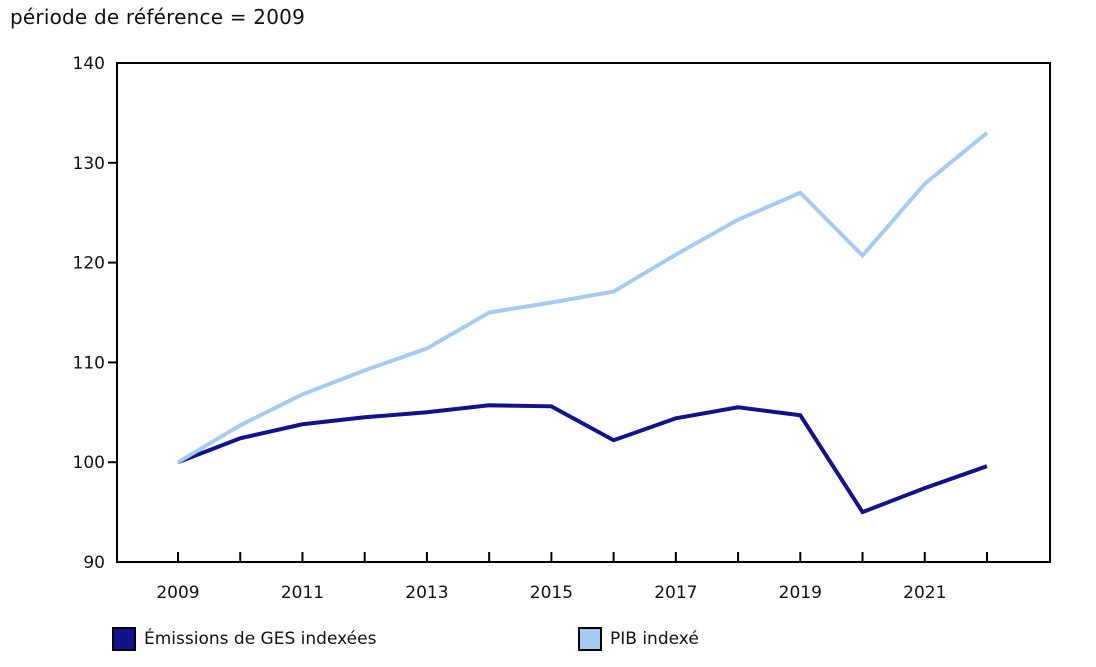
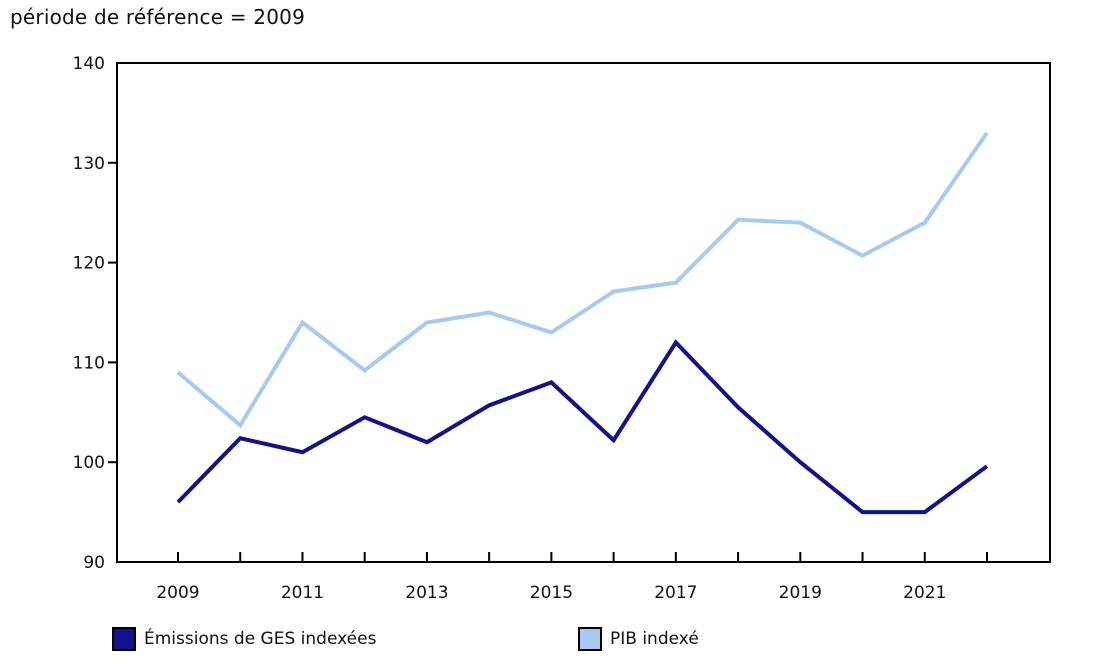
Émissions de GES indexées/2009: 100 -> 96
PIB indexé/2009: 100 -> 109
Émissions de GES indexées/2011: 104 -> 101
PIB indexé/2011: 107 -> 114
Émissions de GES indexées/2013: 105 -> 102
PIB indexé/2013: 111 -> 114
Émissions de GES indexées/2015: 106 -> 108
PIB indexé/2015: 116 -> 113
Émissions de GES indexées/2017: 104 -> 112
PIB indexé/2017: 121 -> 118
Émissions de GES indexées/2019: 105 -> 100
PIB indexé/2019: 127 -> 124
Émissions de GES indexées/2021: 97 -> 95
PIB indexé/2021: 128 -> 124
